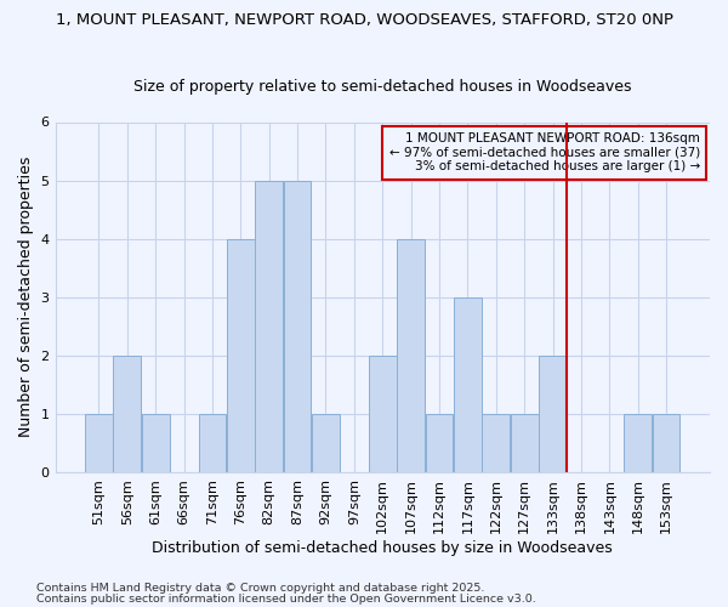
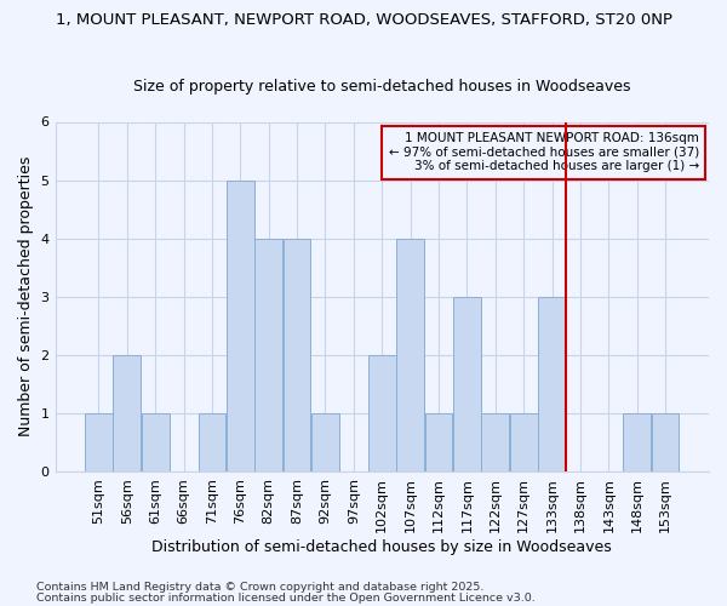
76sqm: 4 -> 5
82sqm: 5 -> 4
87sqm: 5 -> 4
133sqm: 2 -> 3
